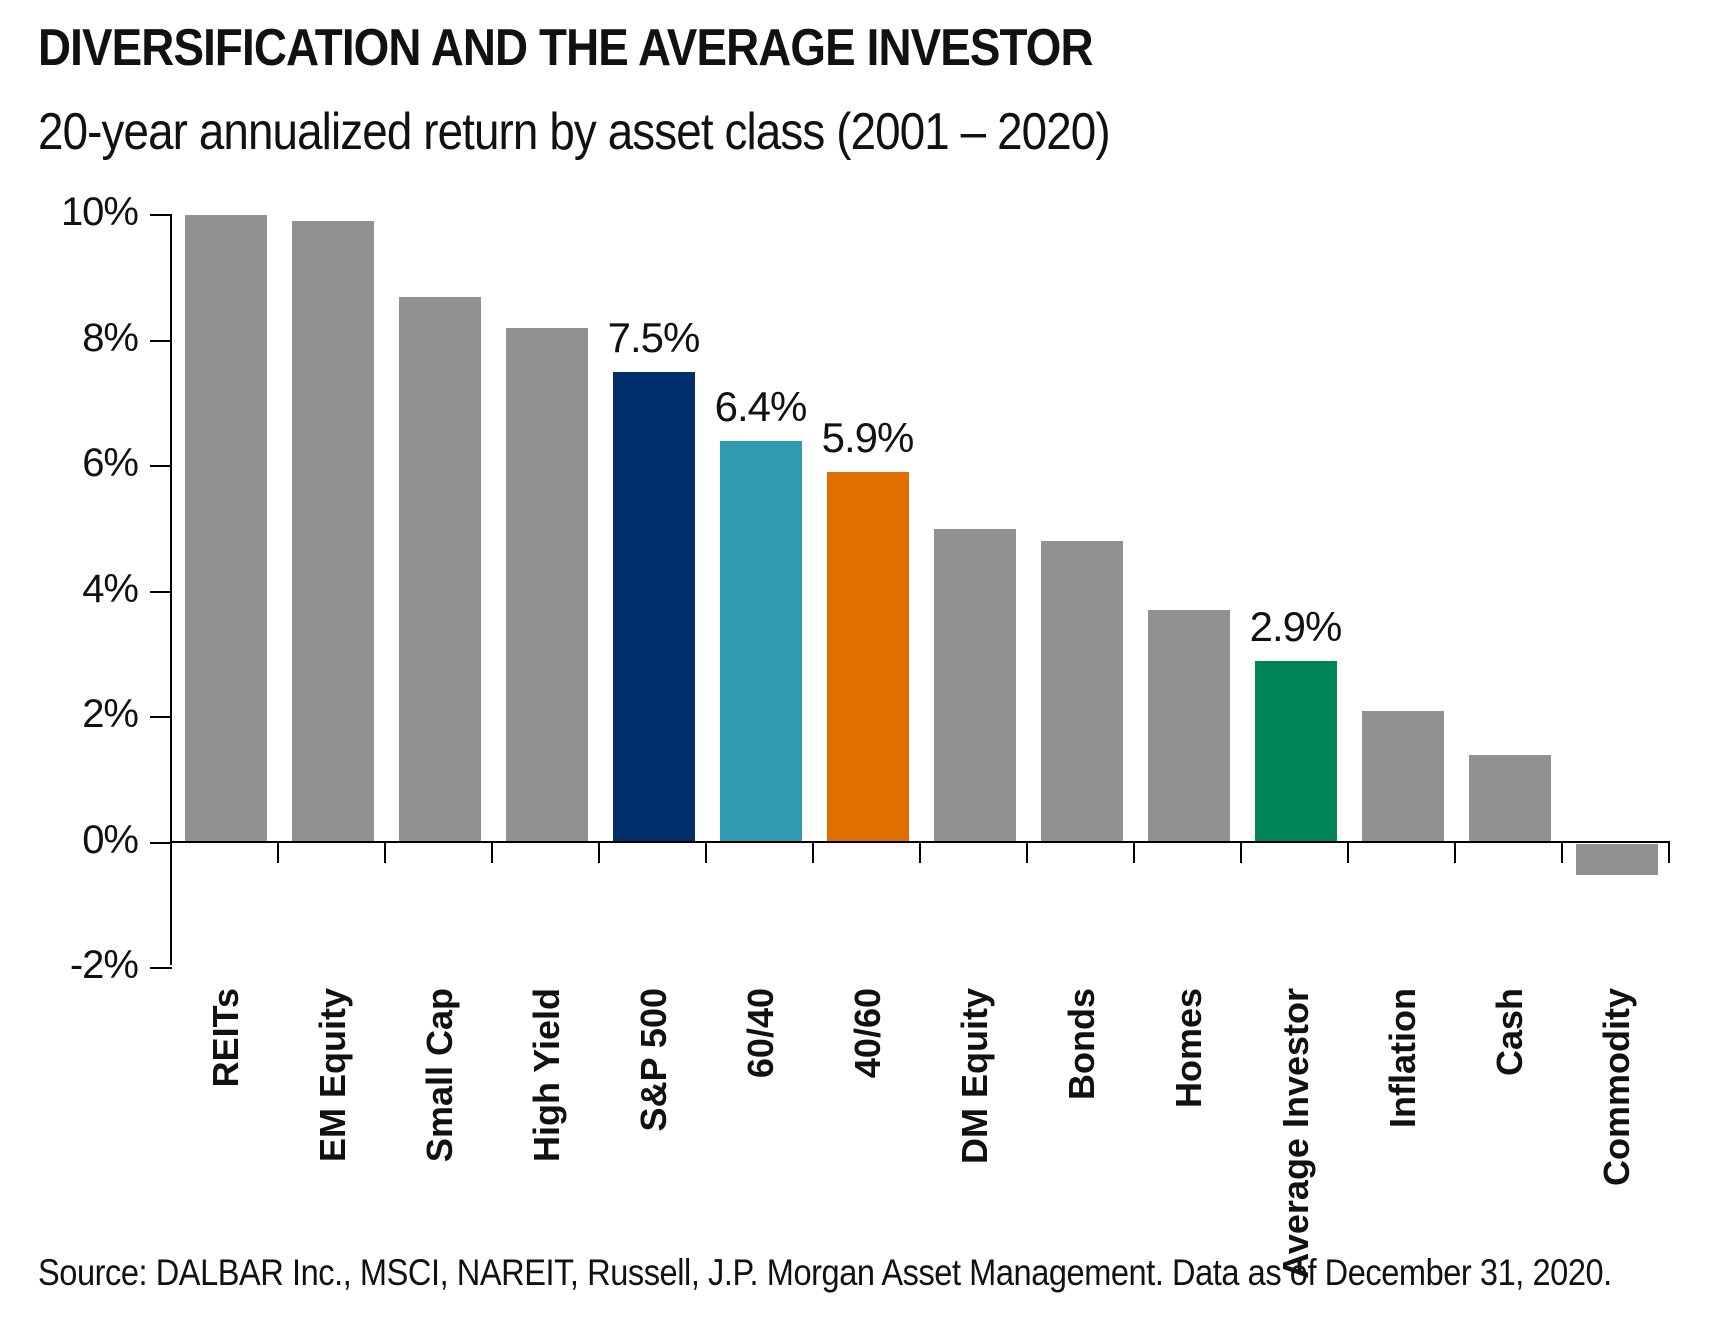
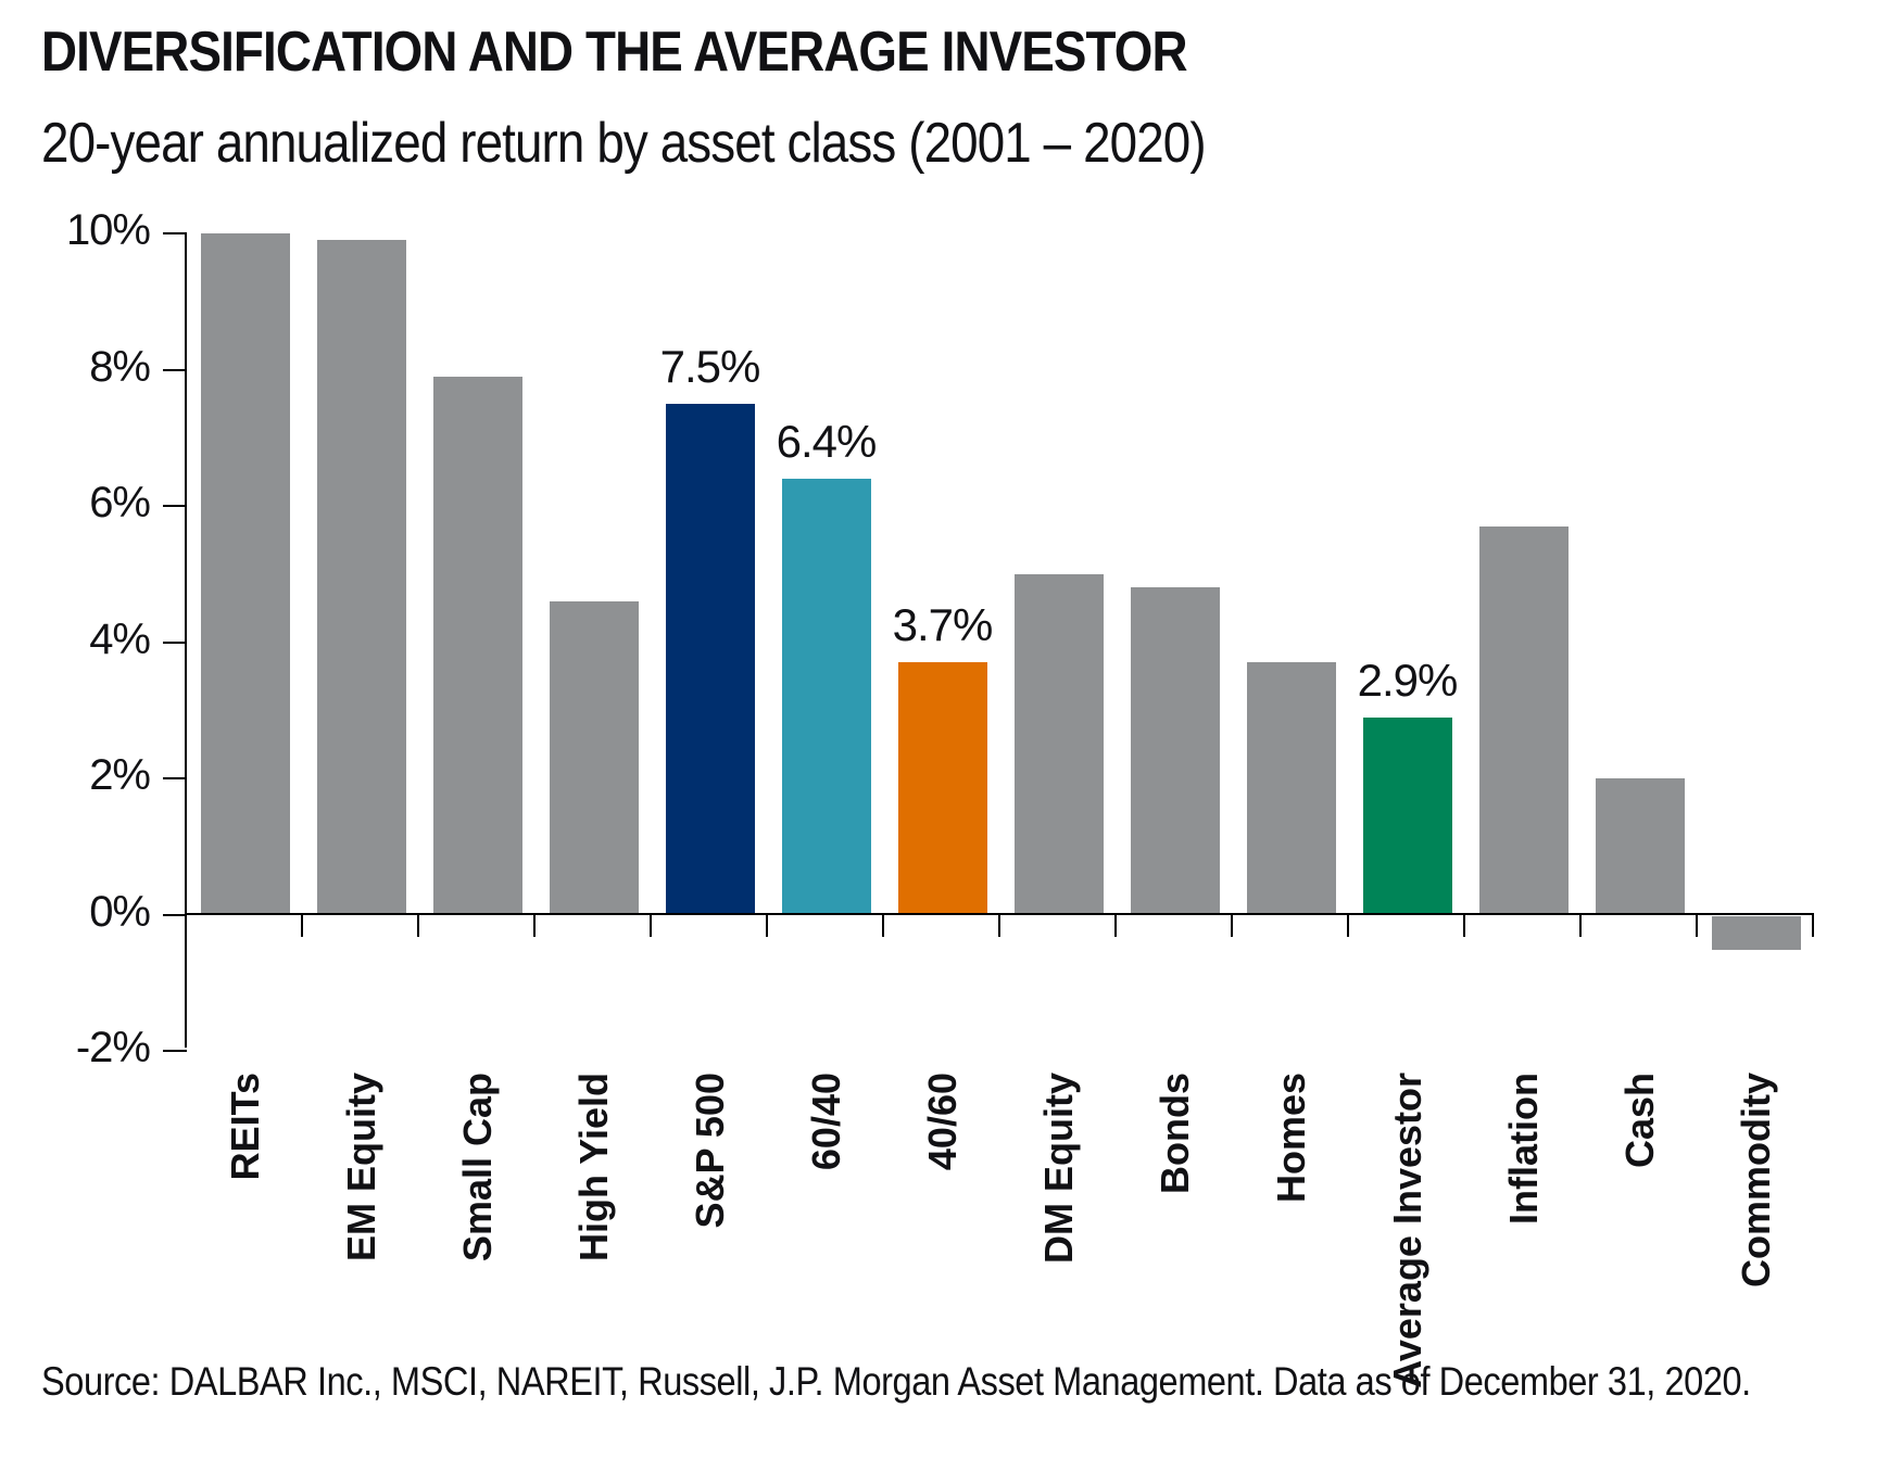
Small Cap: 8.7% -> 7.9%
High Yield: 8.2% -> 4.6%
40/60: 5.9% -> 3.7%
Inflation: 2.1% -> 5.7%
Cash: 1.4% -> 2.0%
